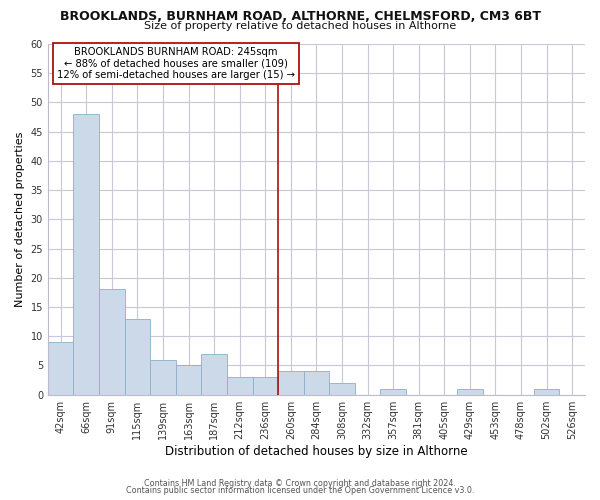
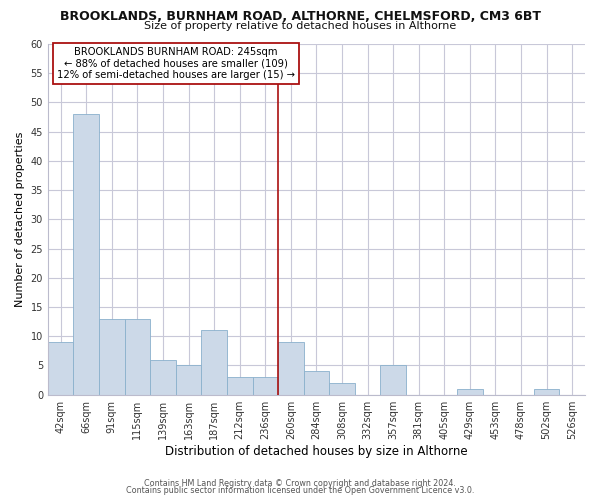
91sqm: 18 -> 13
187sqm: 7 -> 11
260sqm: 4 -> 9
357sqm: 1 -> 5
